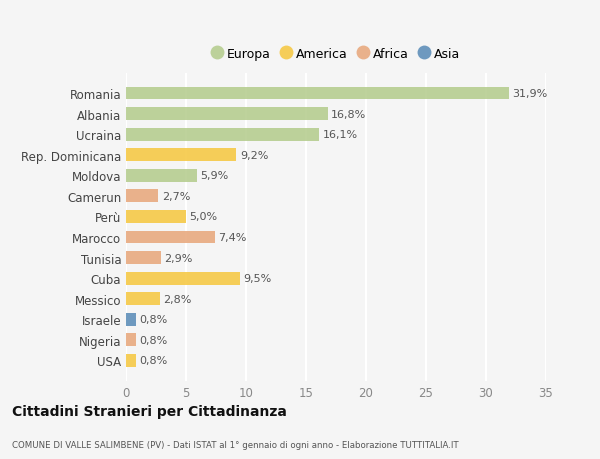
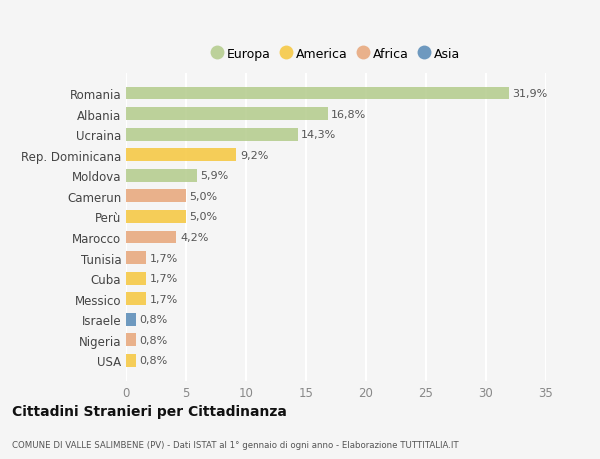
Ucraina: 16,1% -> 14,3%
Camerun: 2,7% -> 5,0%
Marocco: 7,4% -> 4,2%
Tunisia: 2,9% -> 1,7%
Cuba: 9,5% -> 1,7%
Messico: 2,8% -> 1,7%
